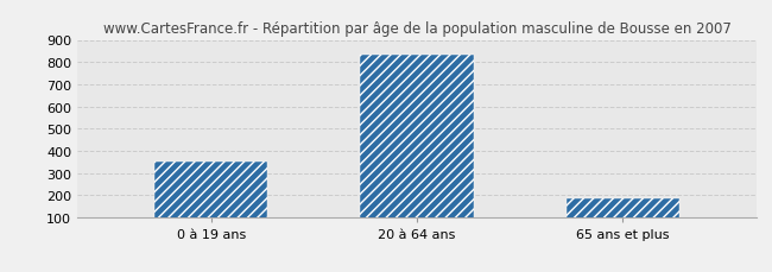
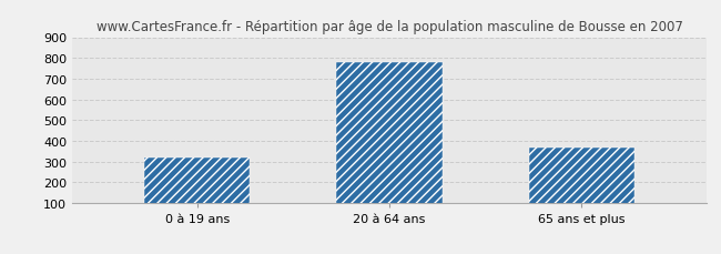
0 à 19 ans: 350 -> 320
20 à 64 ans: 840 -> 780
65 ans et plus: 180 -> 370
